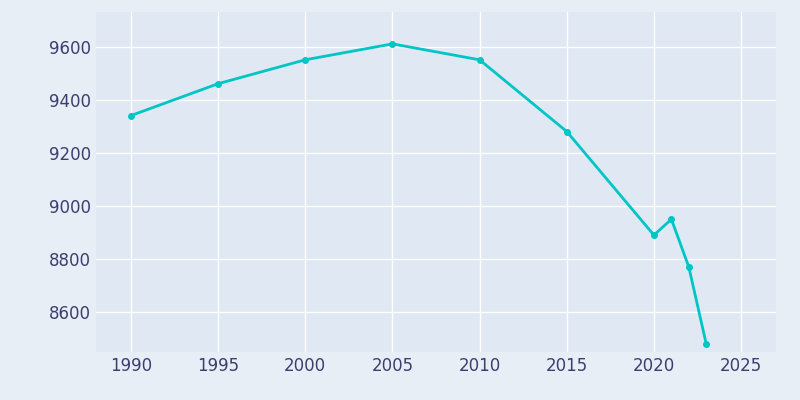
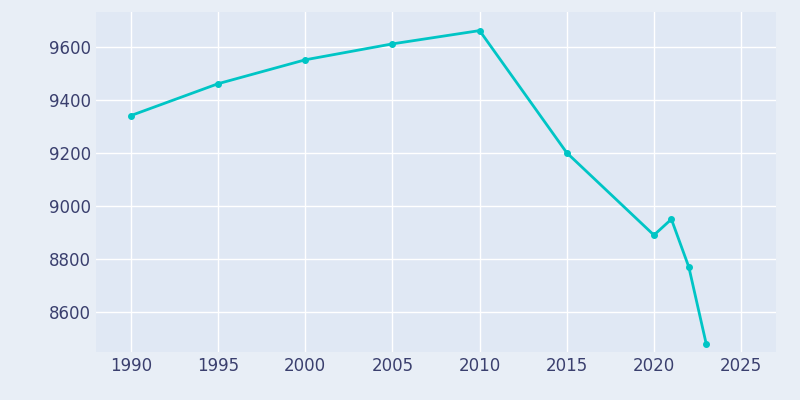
2010: 9550 -> 9660
2015: 9280 -> 9200
